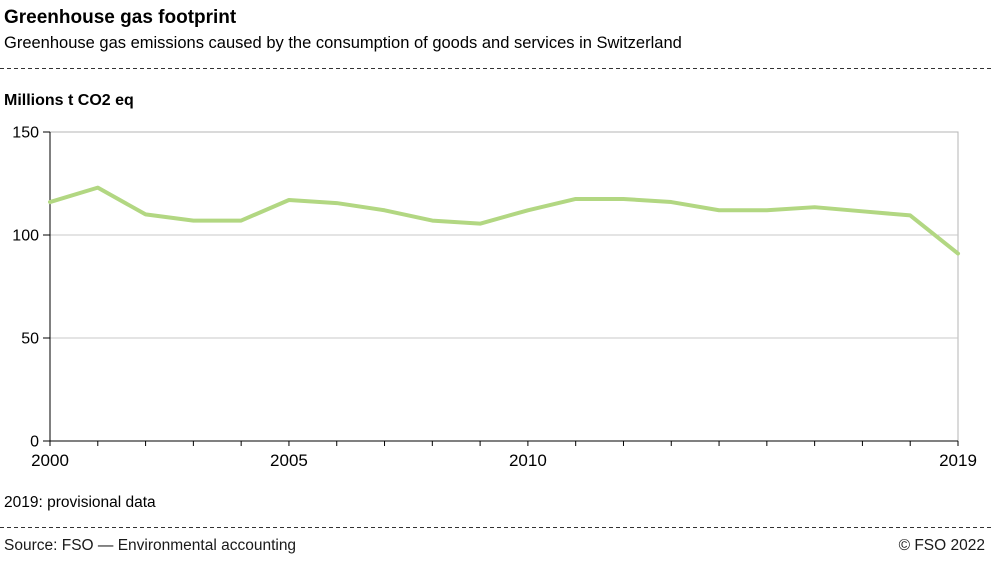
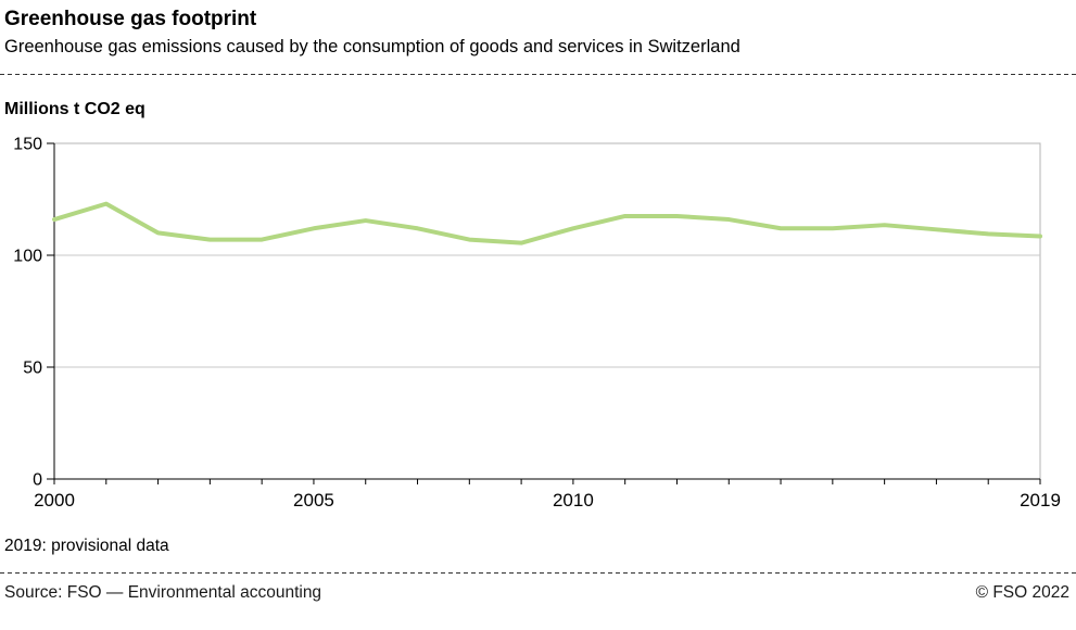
2005: 117 -> 112
2019: 91 -> 108
